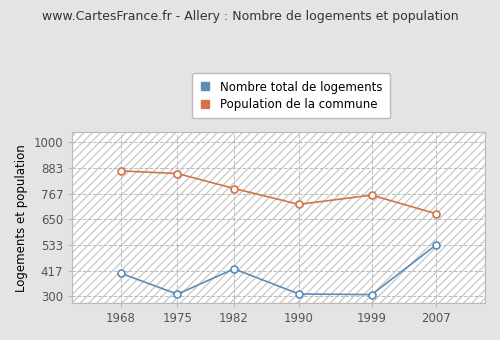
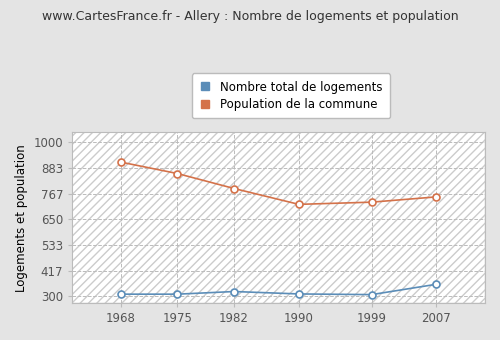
Nombre total de logements/1968: 405 -> 310
Population de la commune/1968: 870 -> 910
Nombre total de logements/1982: 425 -> 322
Population de la commune/1999: 760 -> 728
Nombre total de logements/2007: 535 -> 355
Population de la commune/2007: 675 -> 752
